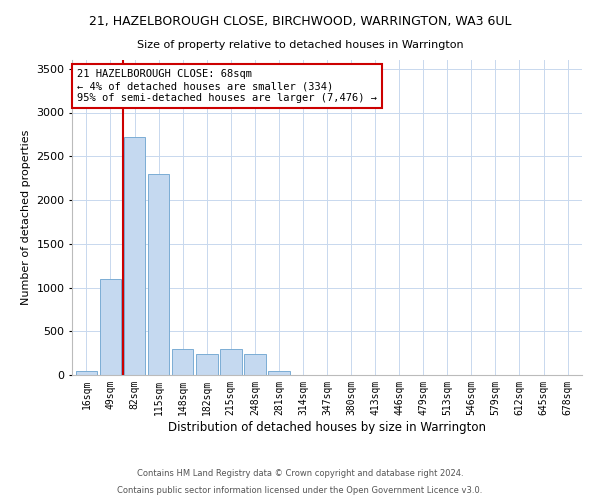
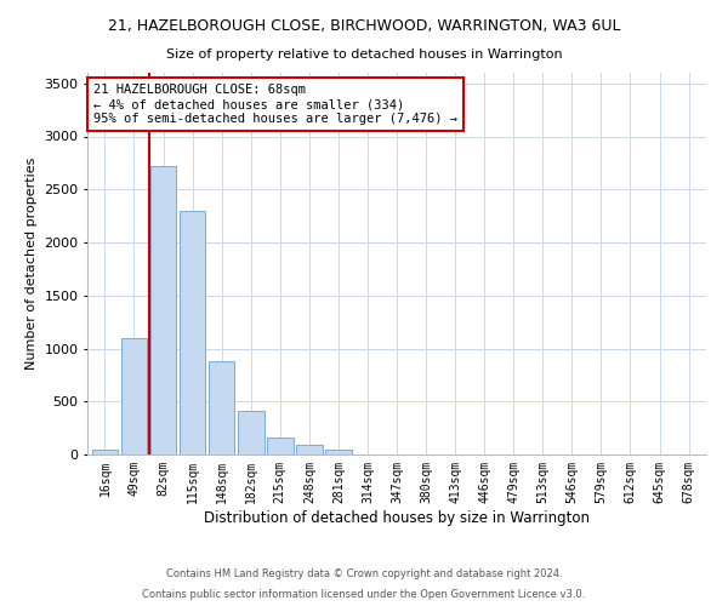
148sqm: 300 -> 880
182sqm: 240 -> 410
215sqm: 300 -> 160
248sqm: 240 -> 90
